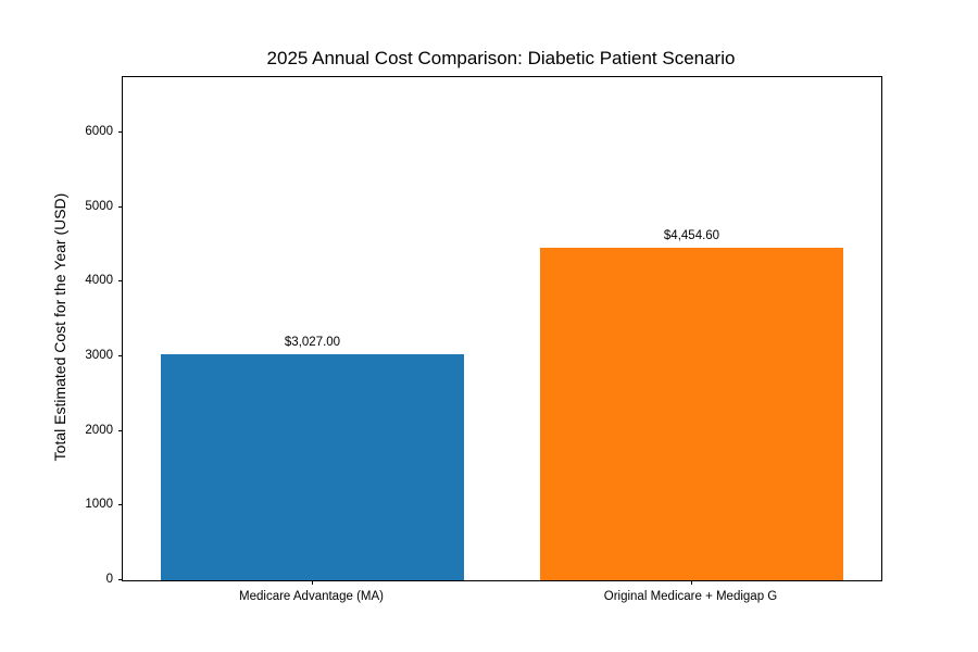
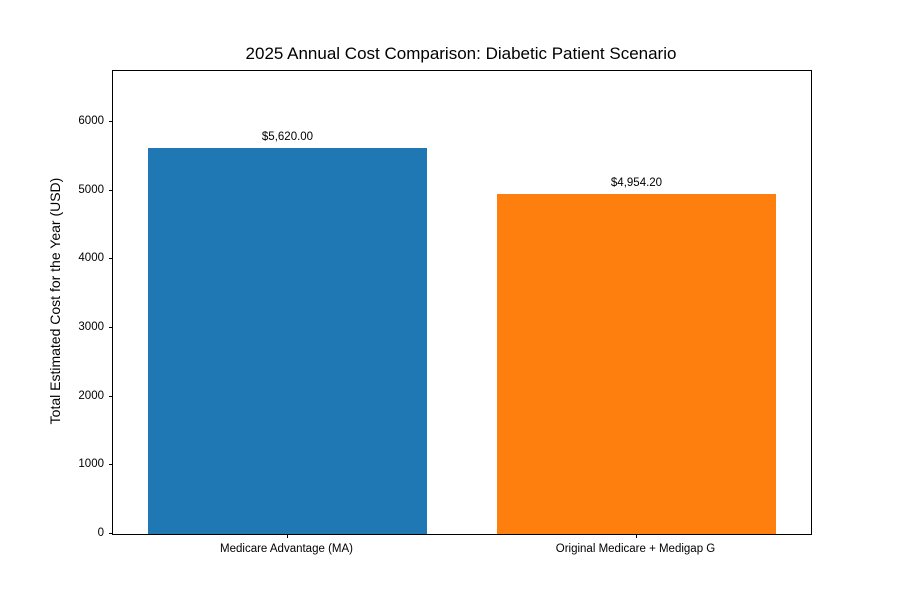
Medicare Advantage (MA): $3,027.00 -> $5,620.00
Original Medicare + Medigap G: $4,454.60 -> $4,954.20
